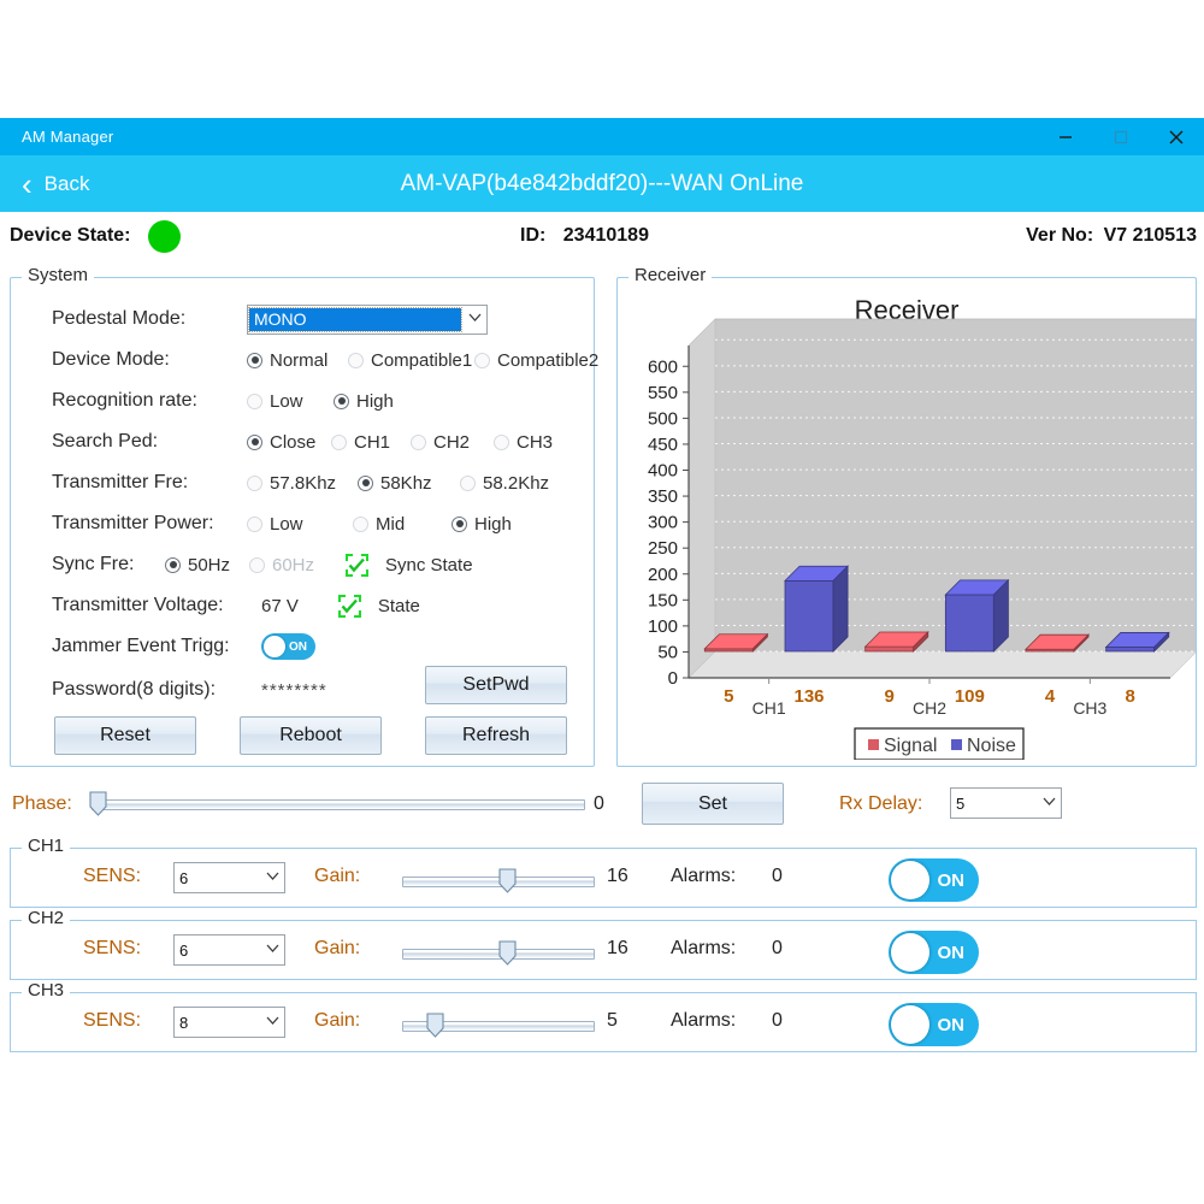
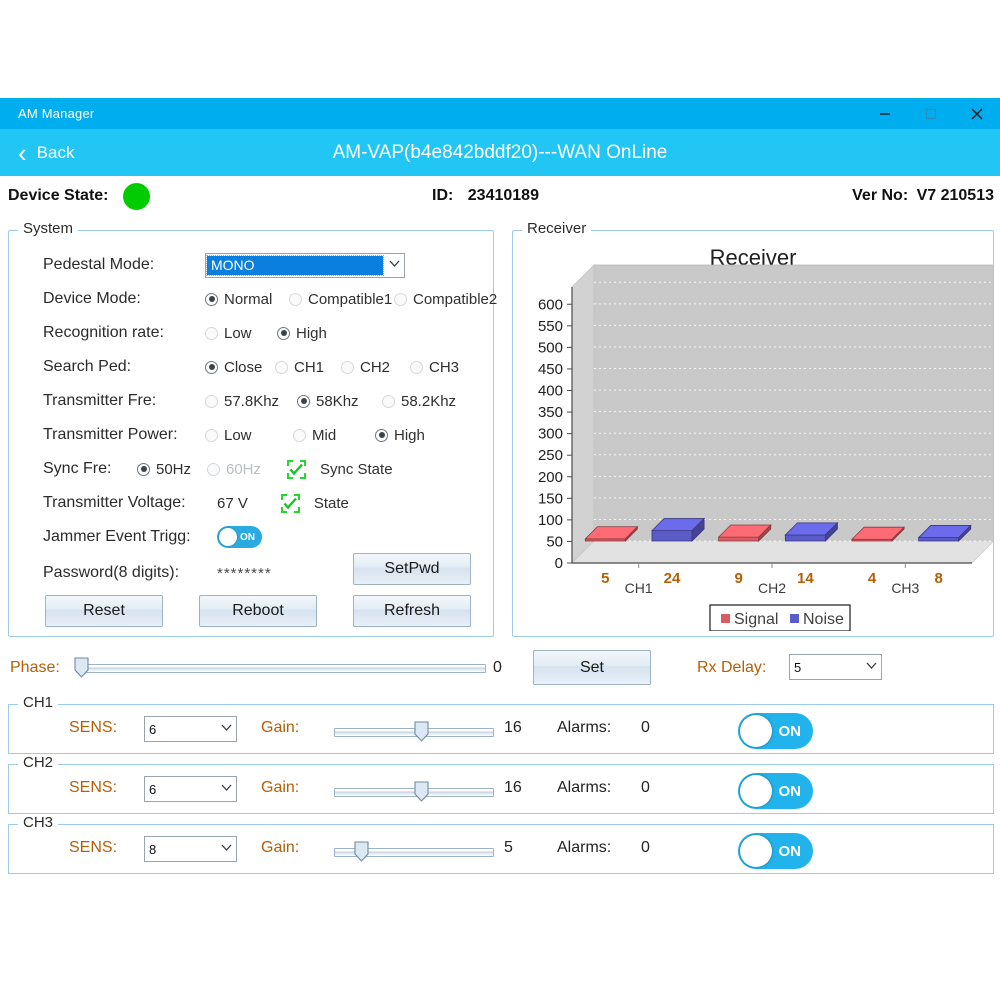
Noise/CH1: 136 -> 24
Noise/CH2: 109 -> 14
